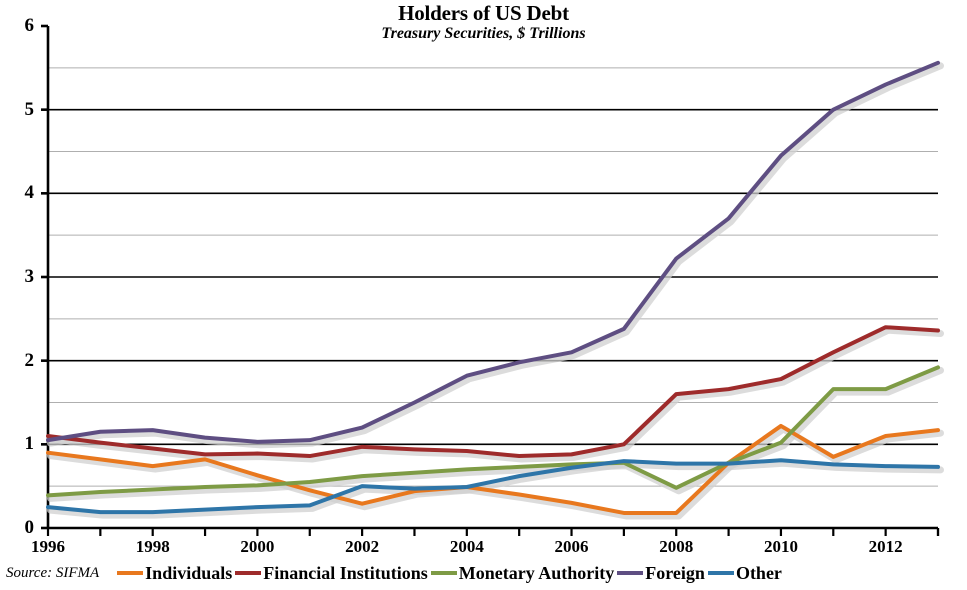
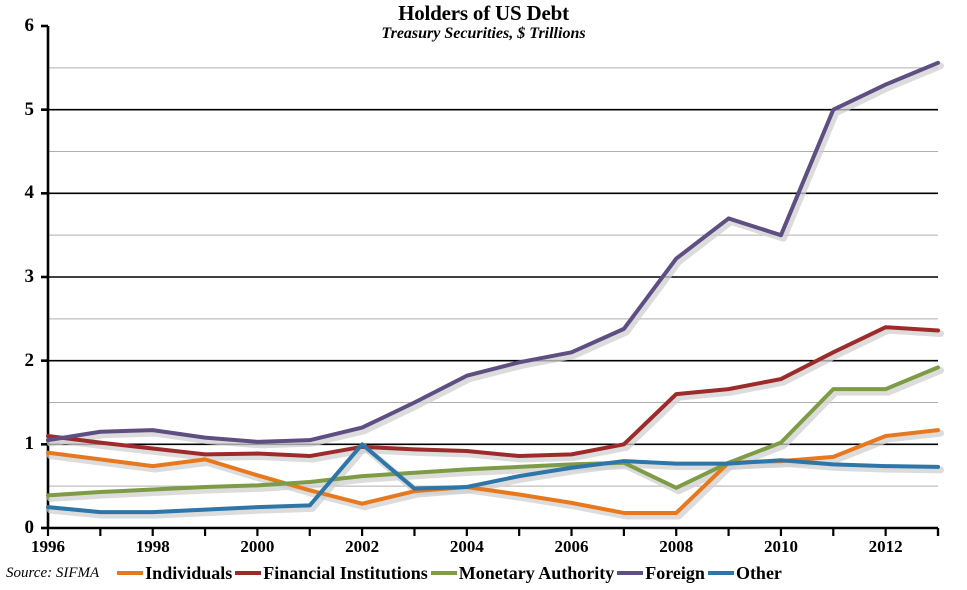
Other/2002: 0.5 -> 1.0
Individuals/2010: 1.2 -> 0.8
Foreign/2010: 4.5 -> 3.5
